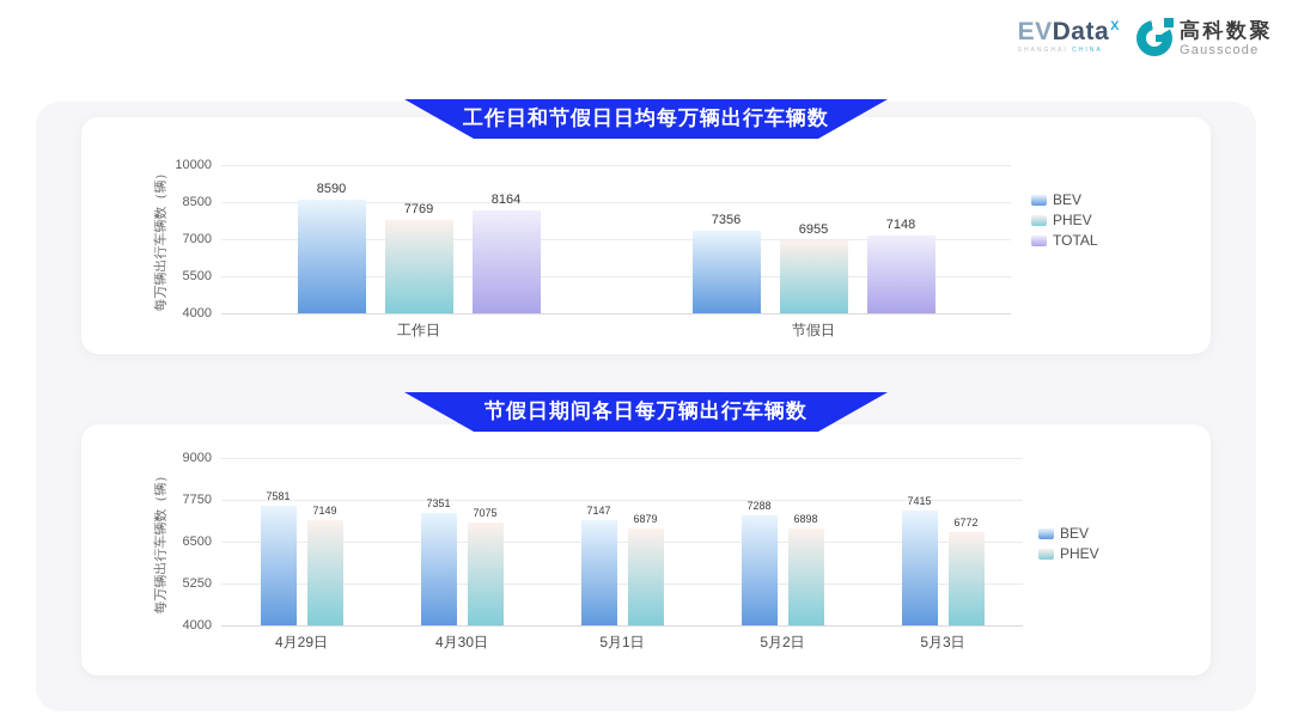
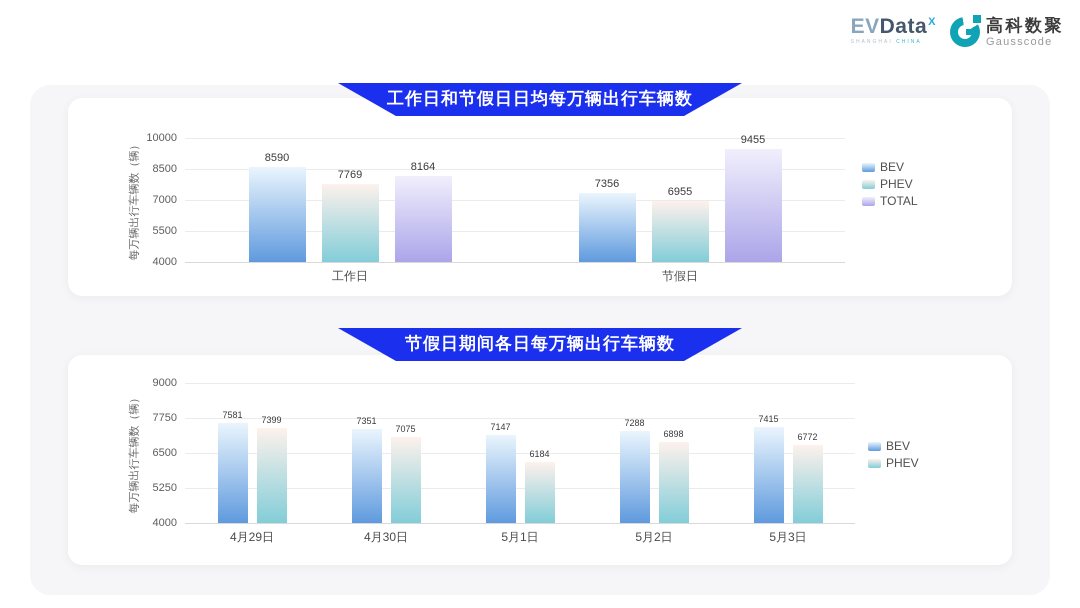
工作日和节假日日均每万辆出行车辆数/TOTAL/节假日: 7148 -> 9455
节假日期间各日每万辆出行车辆数/PHEV/4月29日: 7149 -> 7399
节假日期间各日每万辆出行车辆数/PHEV/5月1日: 6879 -> 6184
